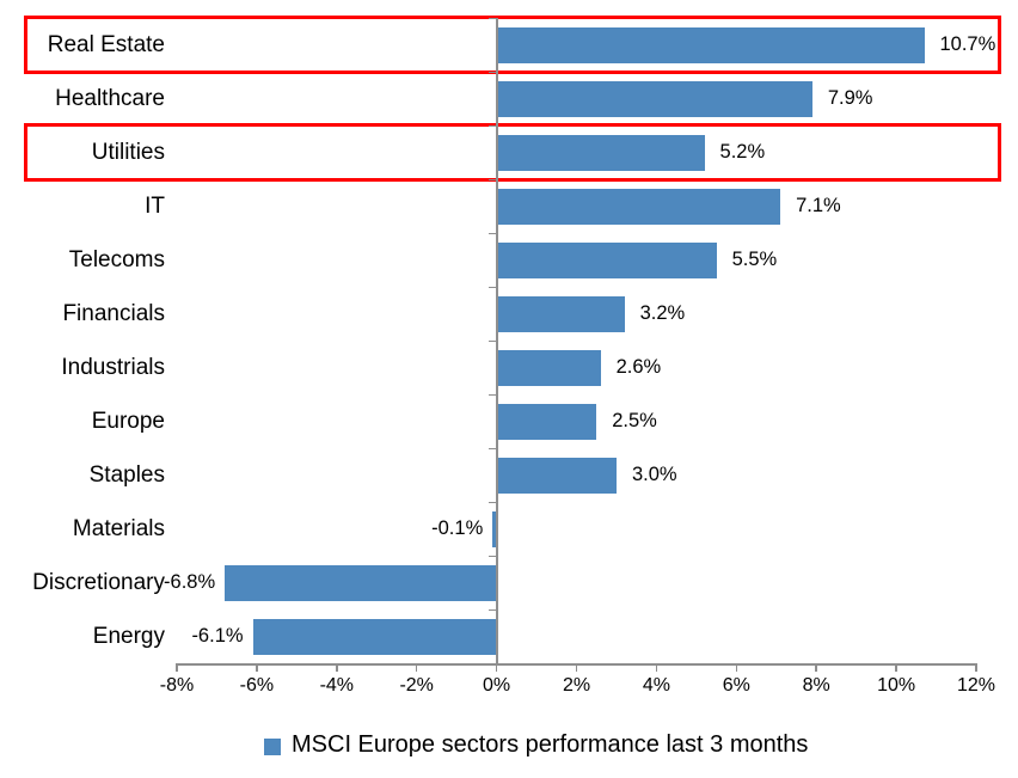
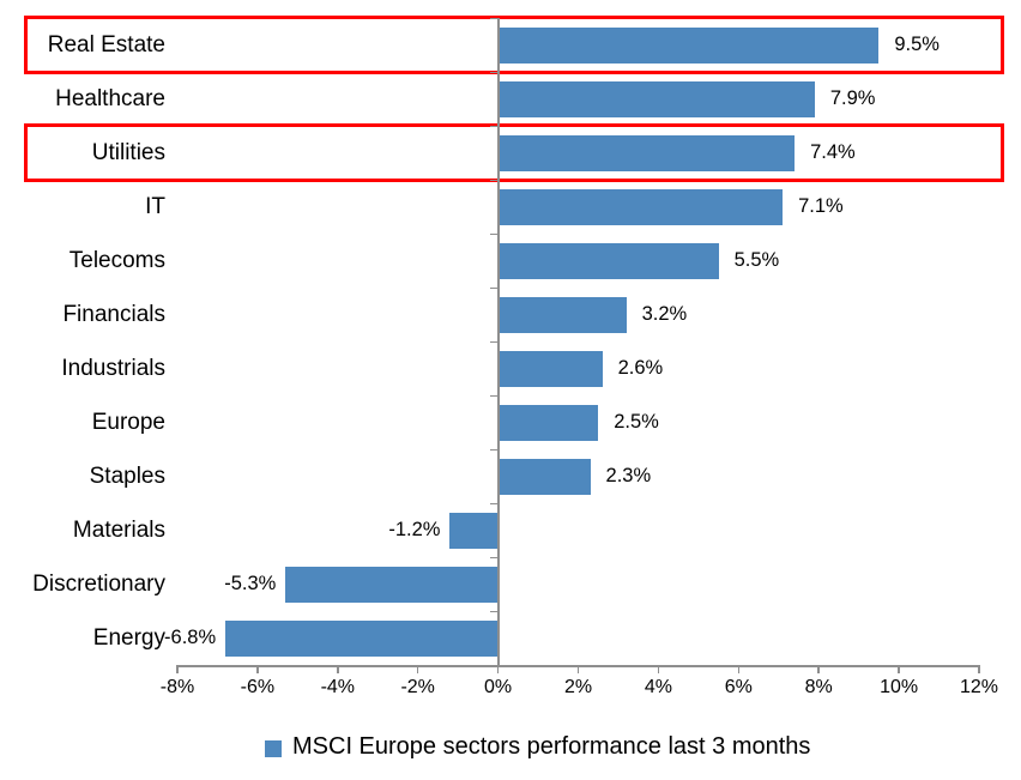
Real Estate: 10.7% -> 9.5%
Utilities: 5.2% -> 7.4%
Staples: 3.0% -> 2.3%
Materials: -0.1% -> -1.2%
Discretionary: -6.8% -> -5.3%
Energy: -6.1% -> -6.8%
